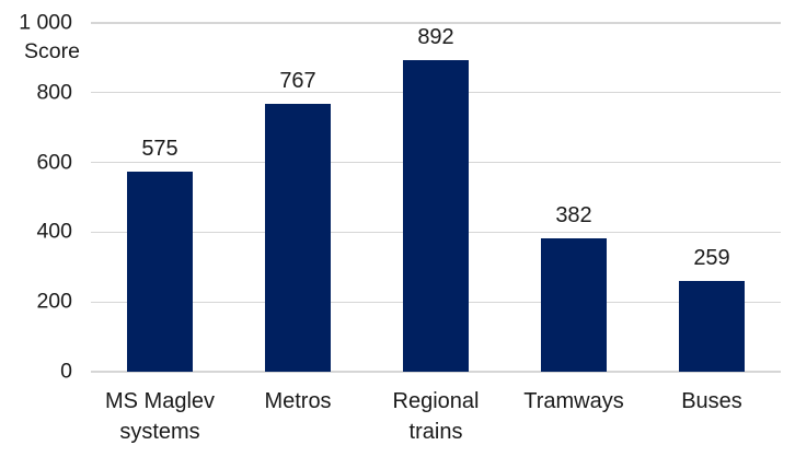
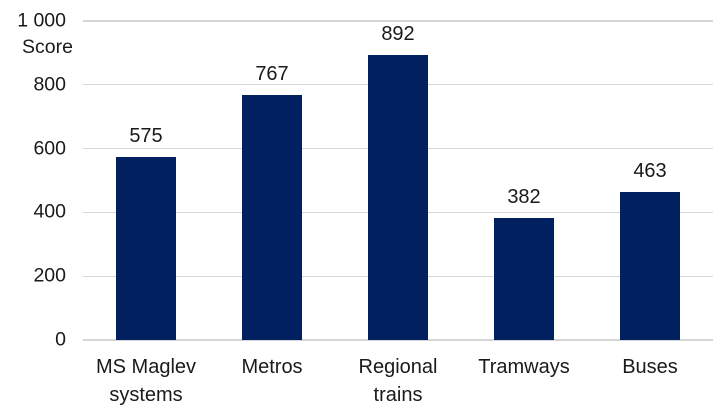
Buses: 259 -> 463
